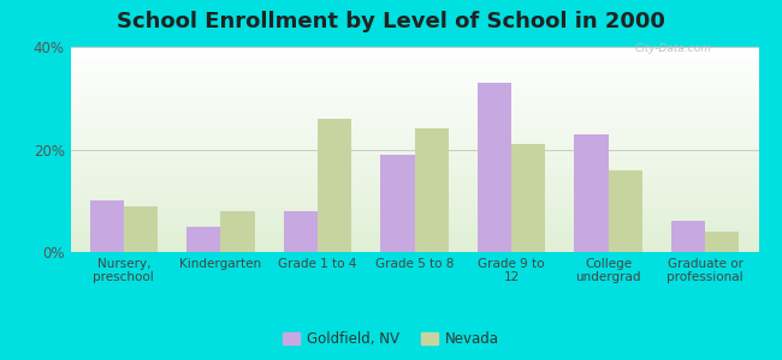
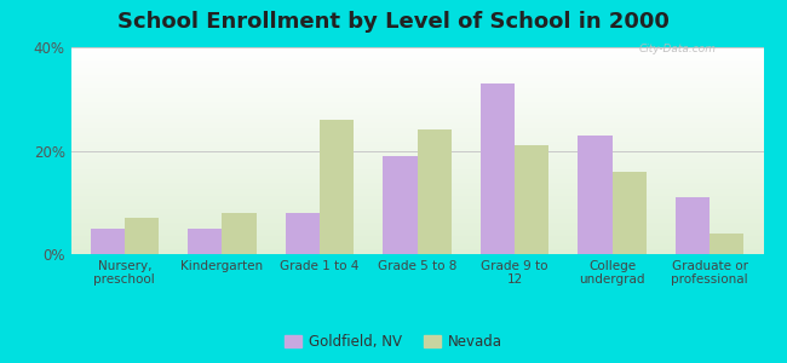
Goldfield, NV/Nursery, preschool: 10% -> 5%
Nevada/Nursery, preschool: 9% -> 7%
Goldfield, NV/Graduate or professional: 6% -> 11%
